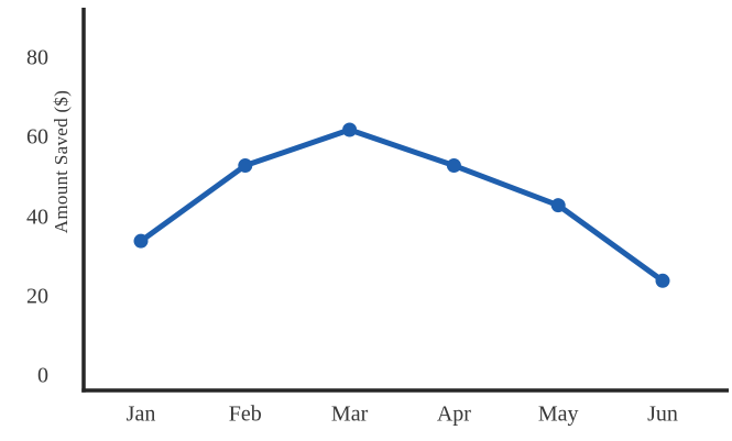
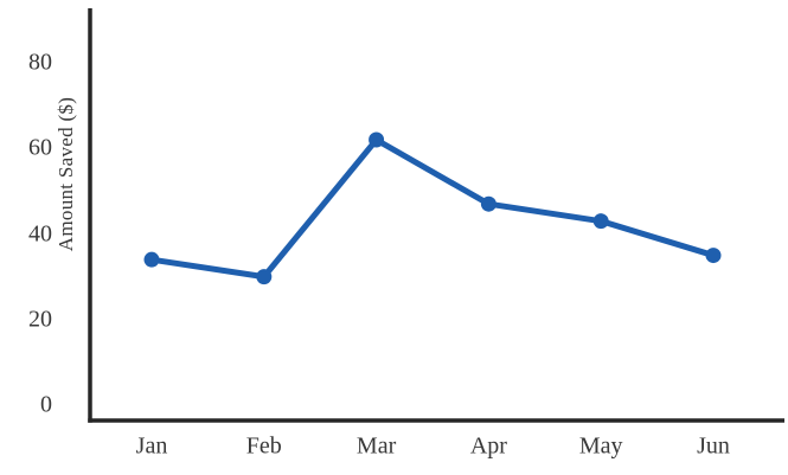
Feb: 53 -> 30
Apr: 53 -> 47
Jun: 24 -> 35
